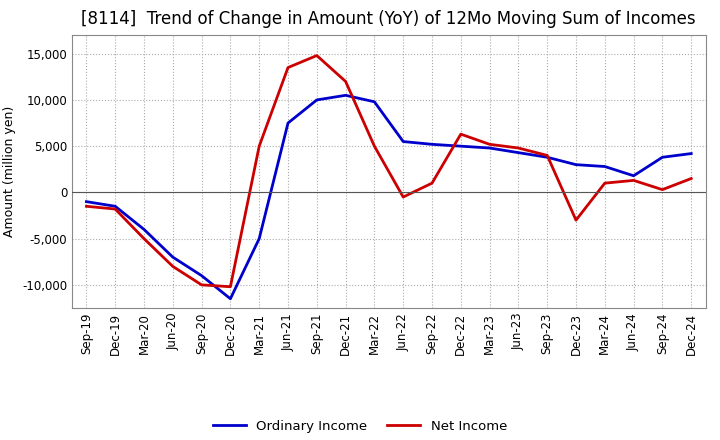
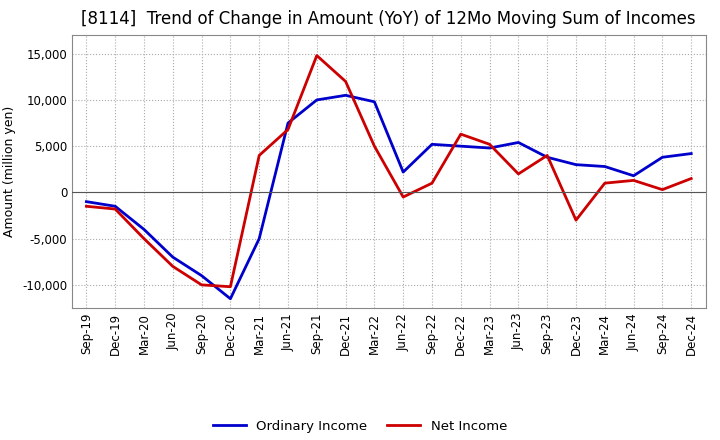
Net Income/Mar-21: 5,000 -> 4,000
Net Income/Jun-21: 13,500 -> 6,800
Ordinary Income/Jun-22: 5,500 -> 2,200
Ordinary Income/Jun-23: 4,300 -> 5,400
Net Income/Jun-23: 4,800 -> 2,000
